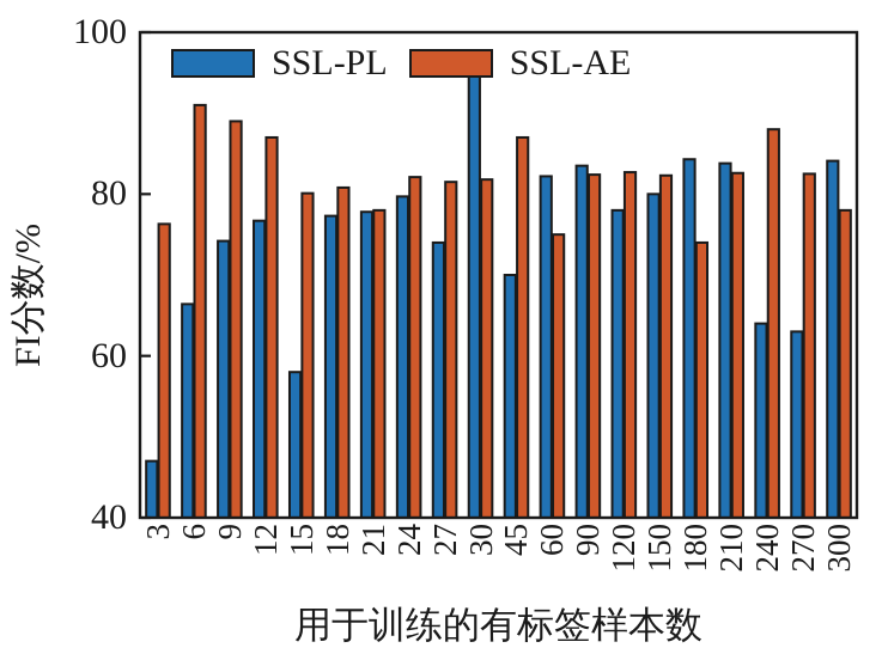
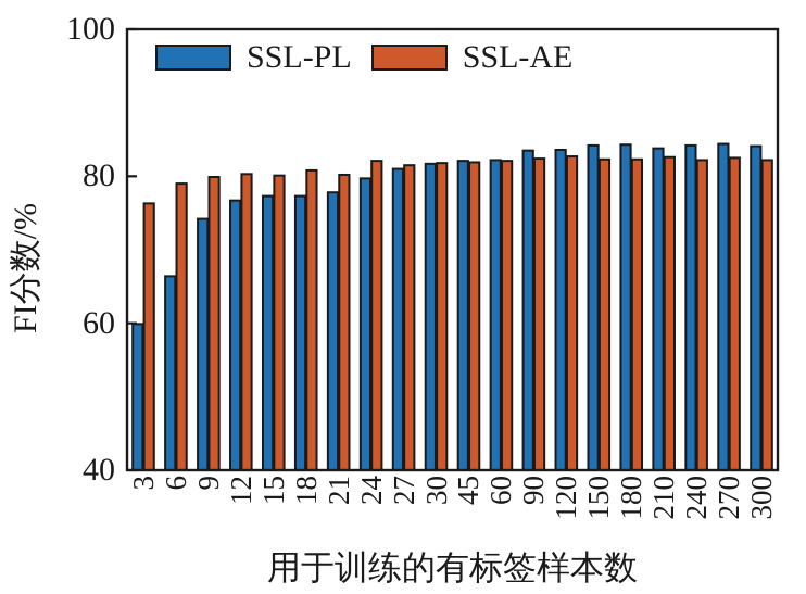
SSL-PL/3: 47 -> 60
SSL-AE/6: 91 -> 79
SSL-AE/9: 89 -> 80
SSL-AE/12: 87 -> 80
SSL-PL/15: 58 -> 77
SSL-AE/21: 78 -> 80
SSL-PL/27: 74 -> 81
SSL-PL/30: 95 -> 82
SSL-PL/45: 70 -> 82
SSL-AE/45: 87 -> 82
SSL-AE/60: 75 -> 82
SSL-PL/120: 78 -> 84
SSL-PL/150: 80 -> 84
SSL-AE/180: 74 -> 82
SSL-PL/240: 64 -> 84
SSL-AE/240: 88 -> 82
SSL-PL/270: 63 -> 84
SSL-AE/300: 78 -> 82
